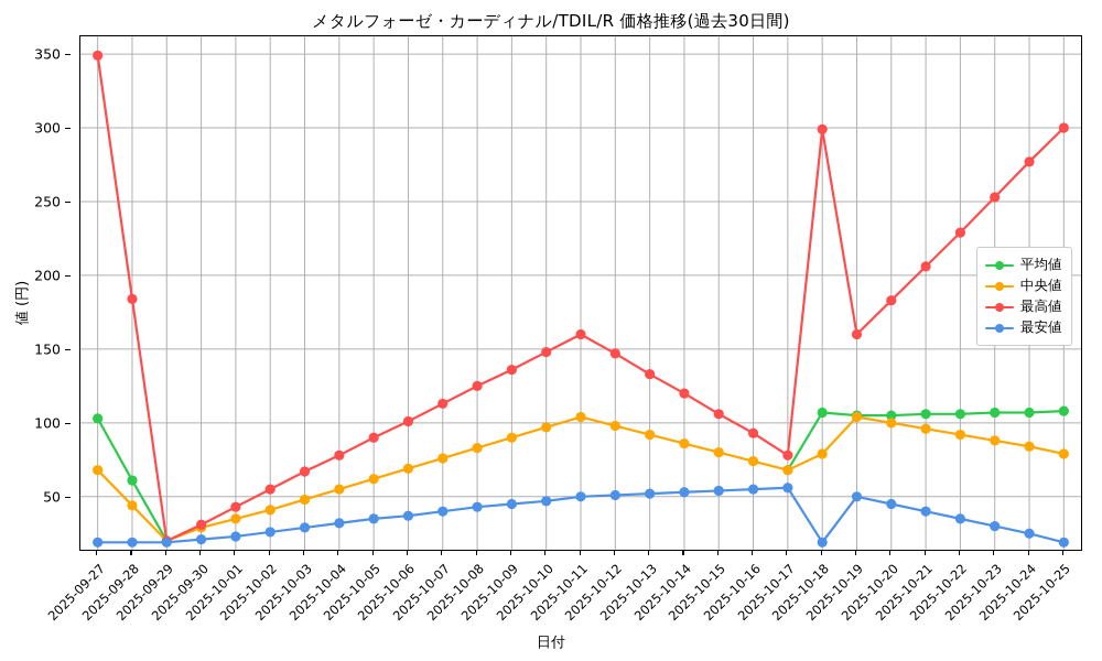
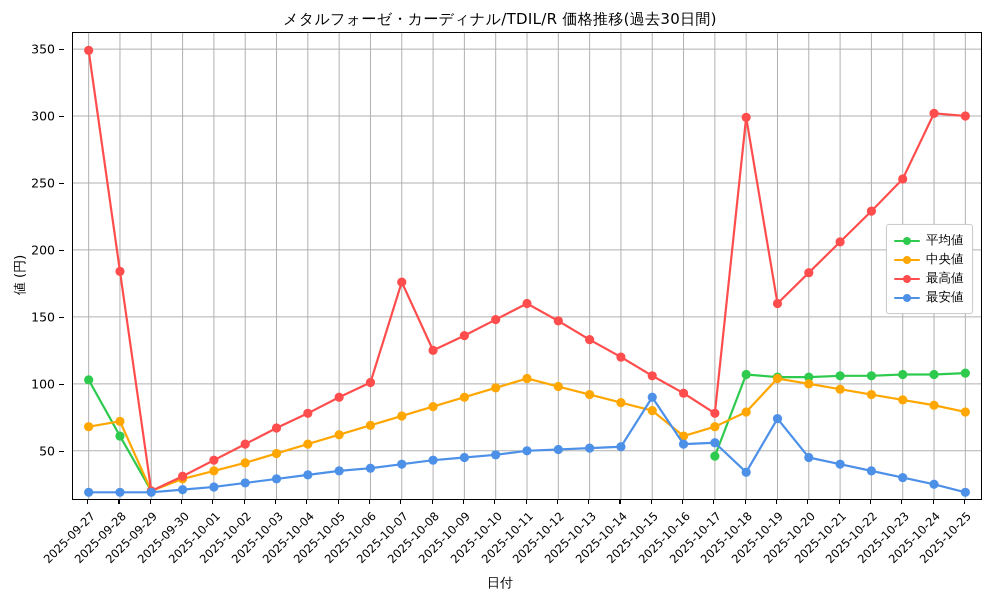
中央値/2025-09-28: 44 -> 72
最高値/2025-10-07: 113 -> 176
最安値/2025-10-15: 54 -> 90
中央値/2025-10-16: 74 -> 61
平均値/2025-10-17: 68 -> 46
最安値/2025-10-18: 19 -> 34
最安値/2025-10-19: 50 -> 74
最高値/2025-10-24: 277 -> 302
